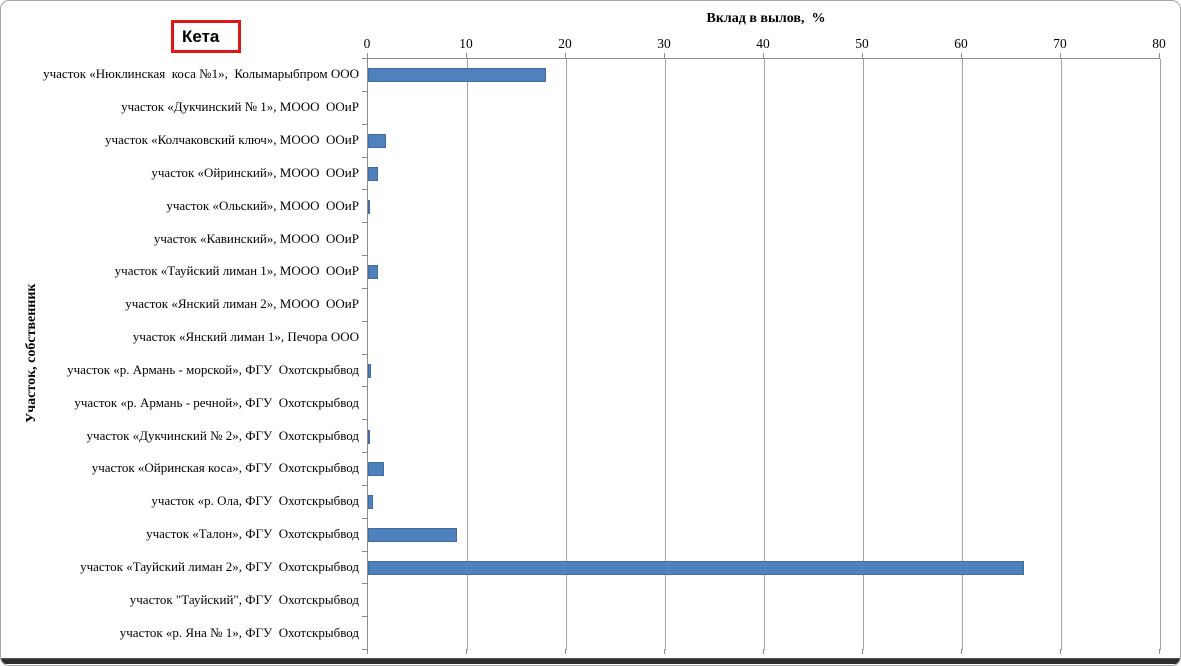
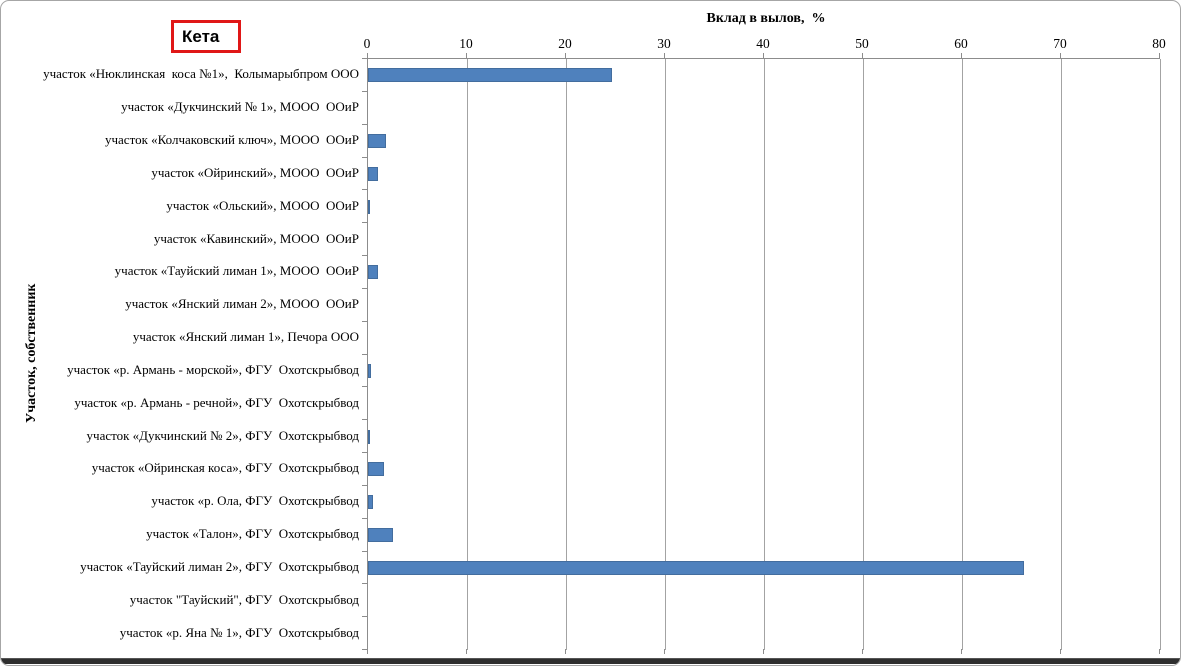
участок «Нюклинская коса №1», Колымарыбпром ООО: 18 -> 25
участок «Талон», ФГУ Охотскрыбвод: 9 -> 2
